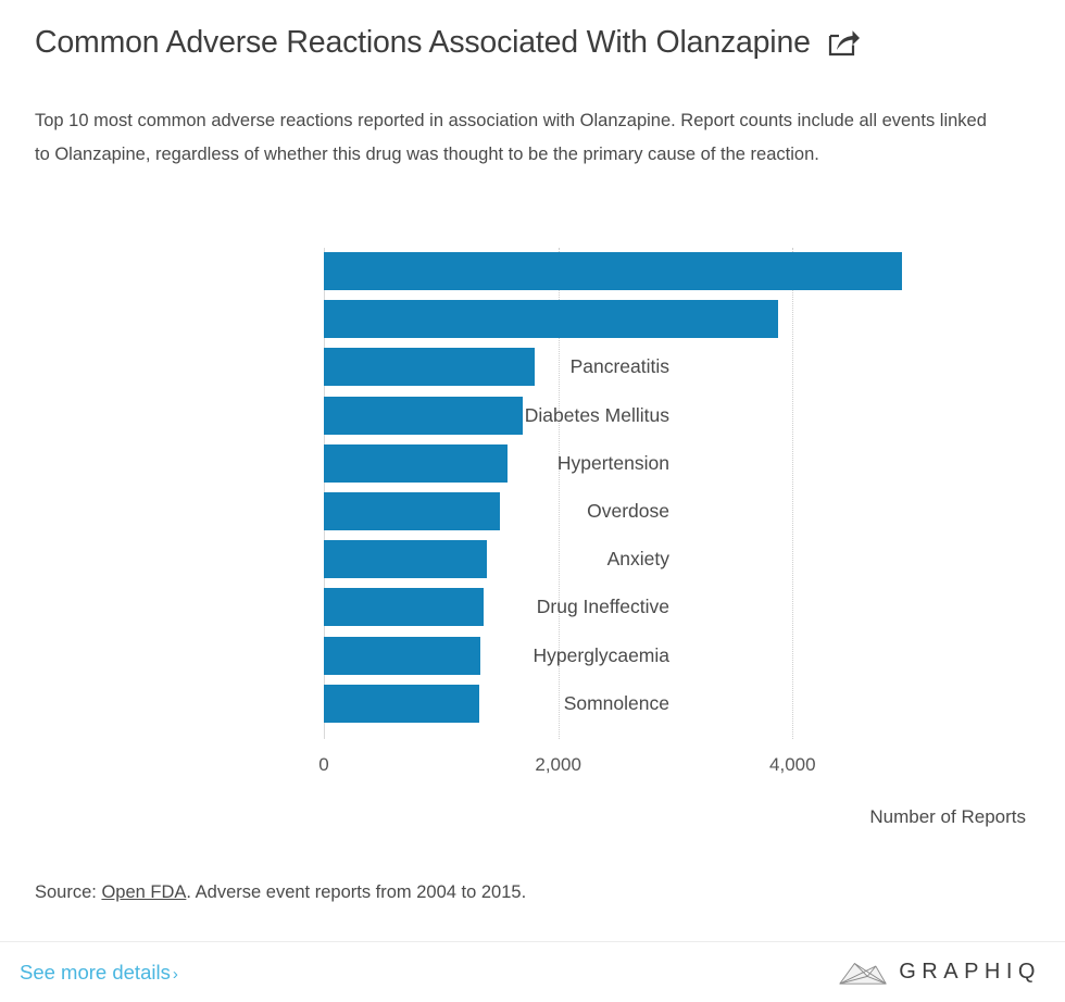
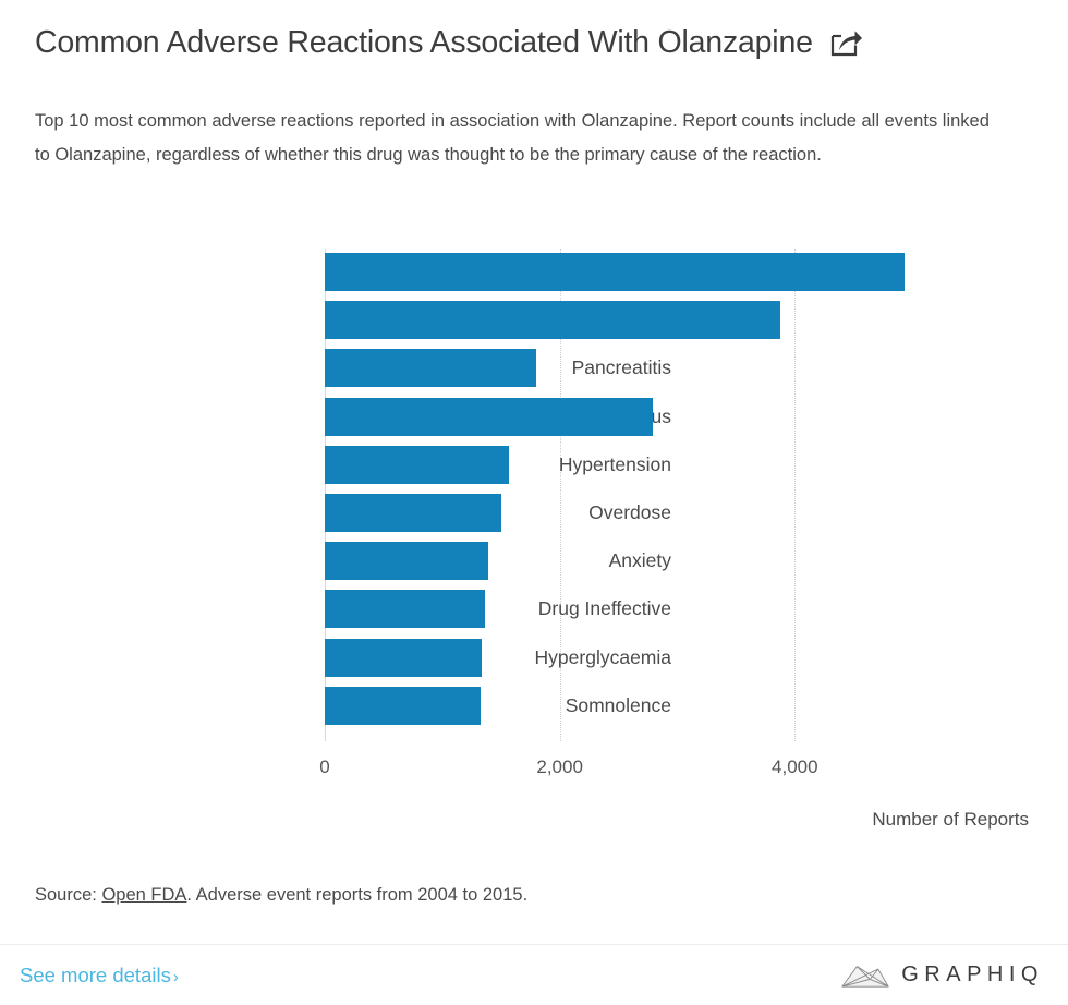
Type 2 Diabetes Mellitus: 1700 -> 2790
